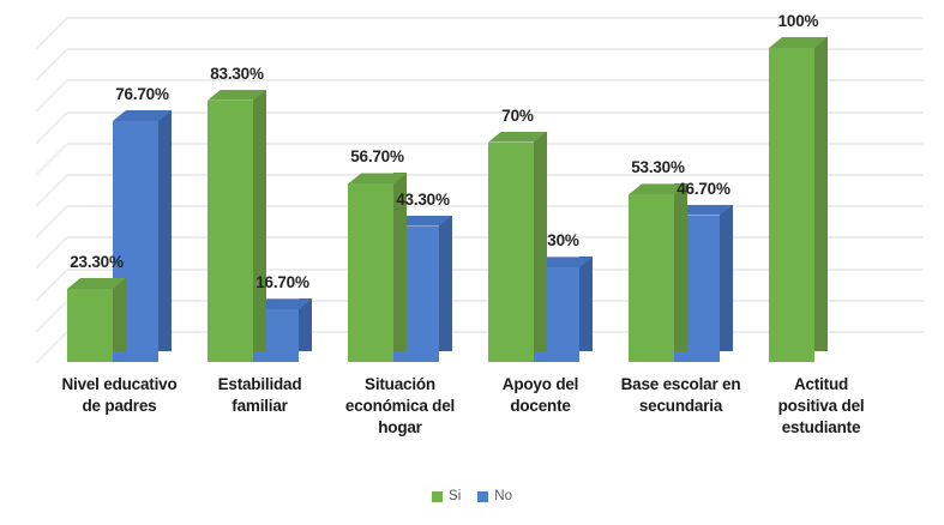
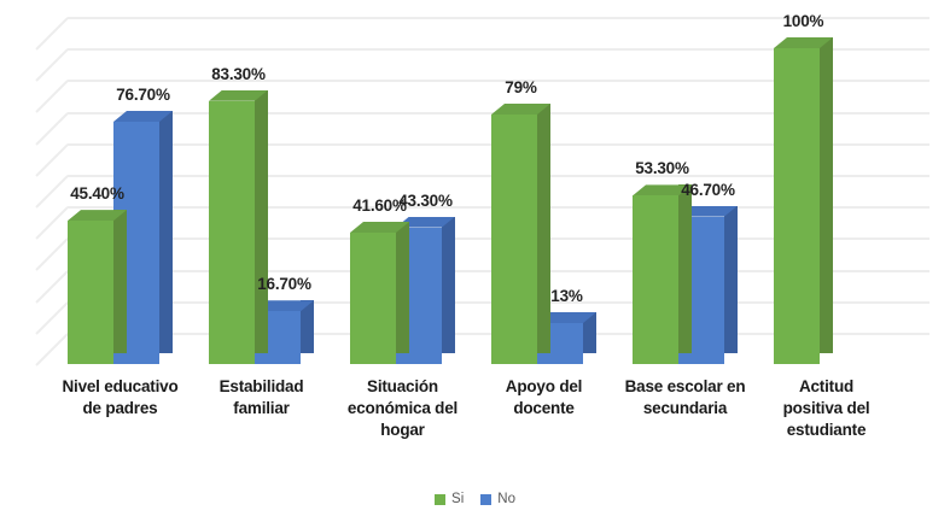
Si/Nivel educativo de padres: 23.30% -> 45.40%
Si/Situación económica del hogar: 56.70% -> 41.60%
Si/Apoyo del docente: 70% -> 79%
No/Apoyo del docente: 30% -> 13%
